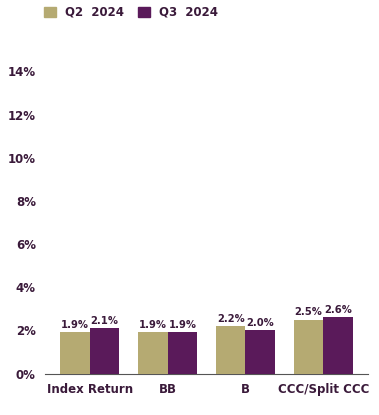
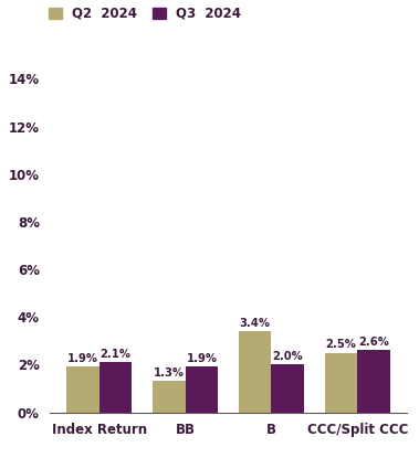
Q2 2024/BB: 1.9% -> 1.3%
Q2 2024/B: 2.2% -> 3.4%
